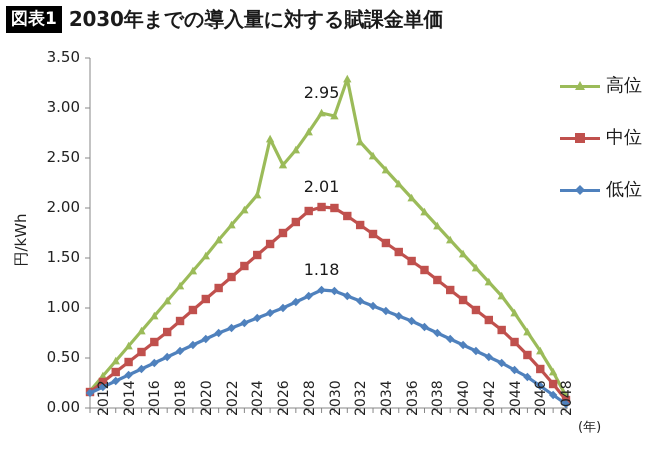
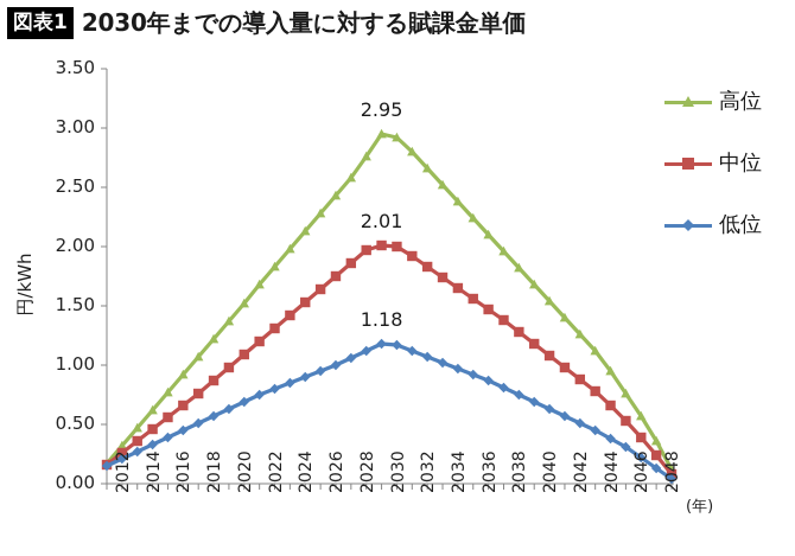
高位/2026: 2.69 -> 2.28
高位/2032: 3.29 -> 2.80
